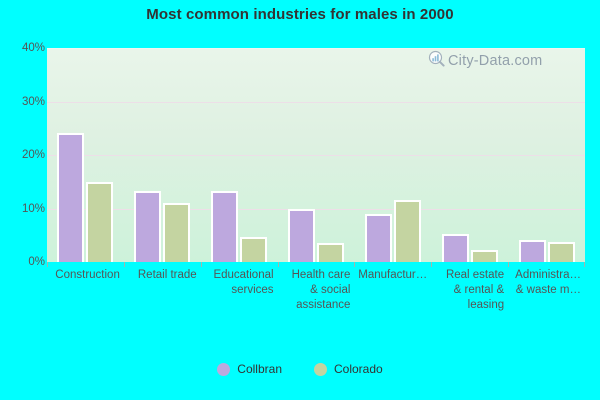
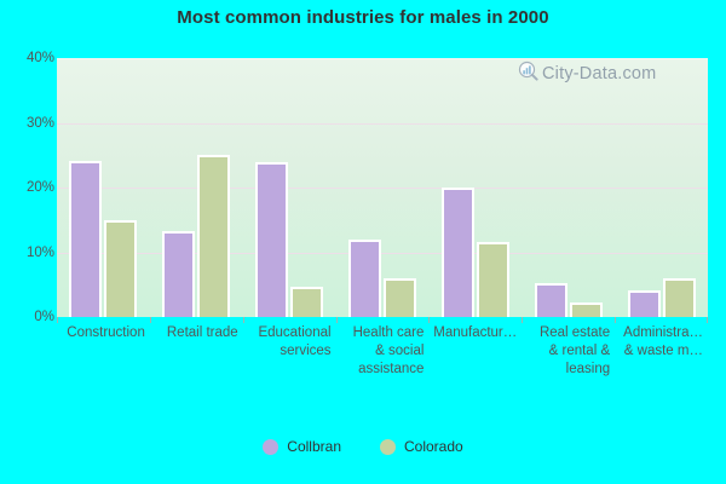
Colorado/Retail trade: 11% -> 25%
Collbran/Educational services: 13% -> 24%
Collbran/Health care & social assistance: 10% -> 12%
Colorado/Health care & social assistance: 4% -> 6%
Collbran/Manufactur…: 9% -> 20%
Colorado/Administra… & waste m…: 4% -> 6%
